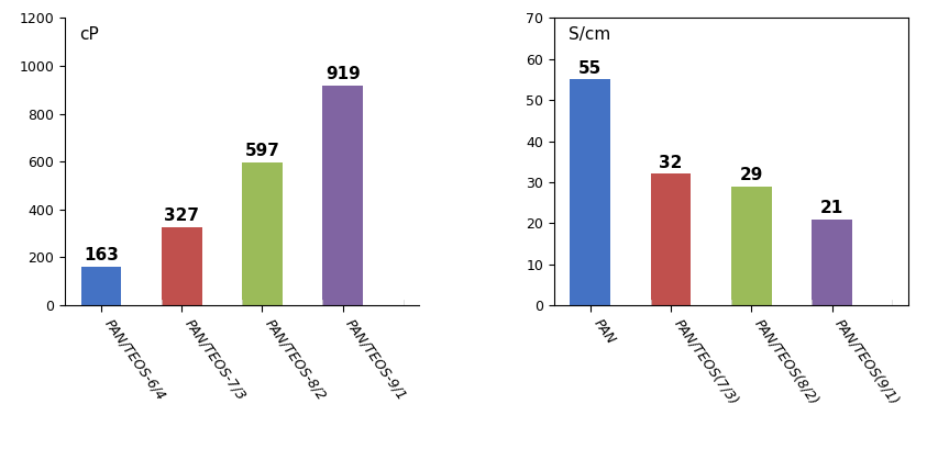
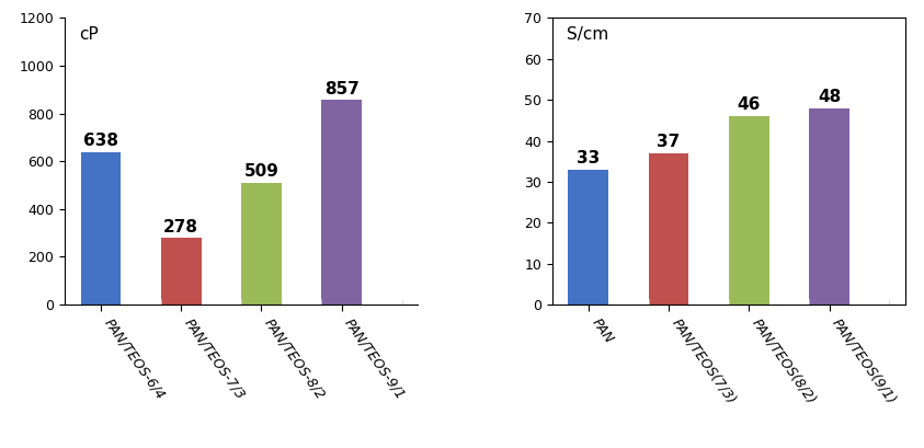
PAN/TEOS-6/4: 163 -> 638
PAN/TEOS-7/3: 327 -> 278
PAN/TEOS-8/2: 597 -> 509
PAN/TEOS-9/1: 919 -> 857
PAN: 55 -> 33
PAN/TEOS(7/3): 32 -> 37
PAN/TEOS(8/2): 29 -> 46
PAN/TEOS(9/1): 21 -> 48
